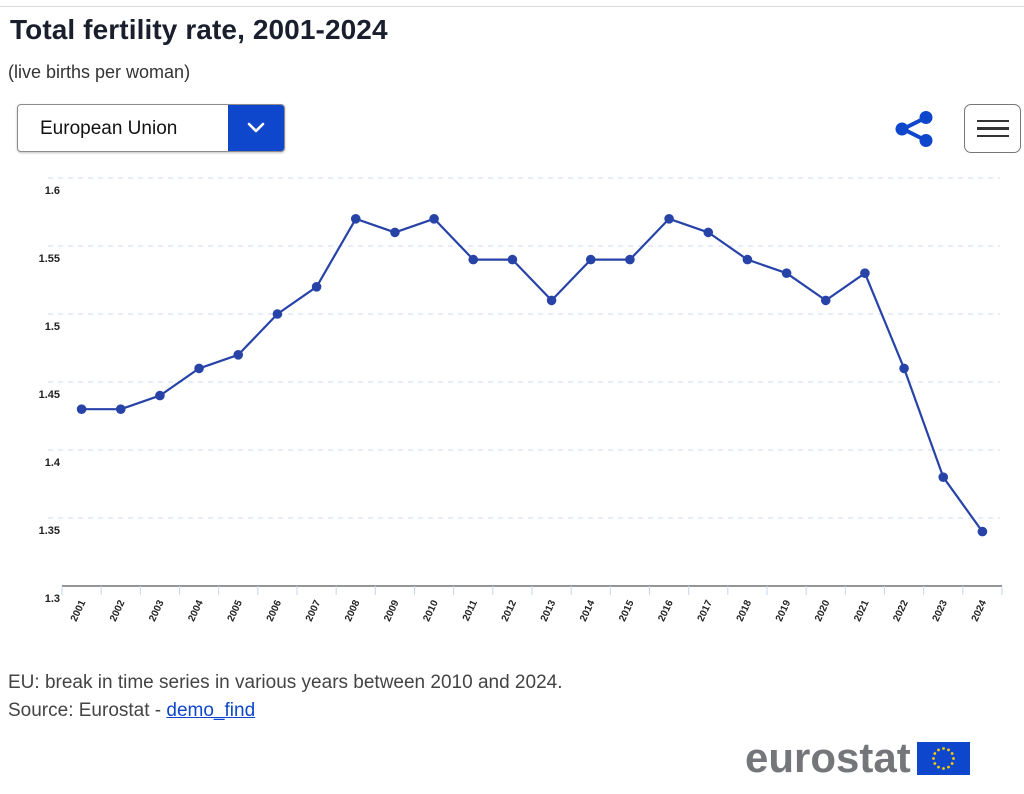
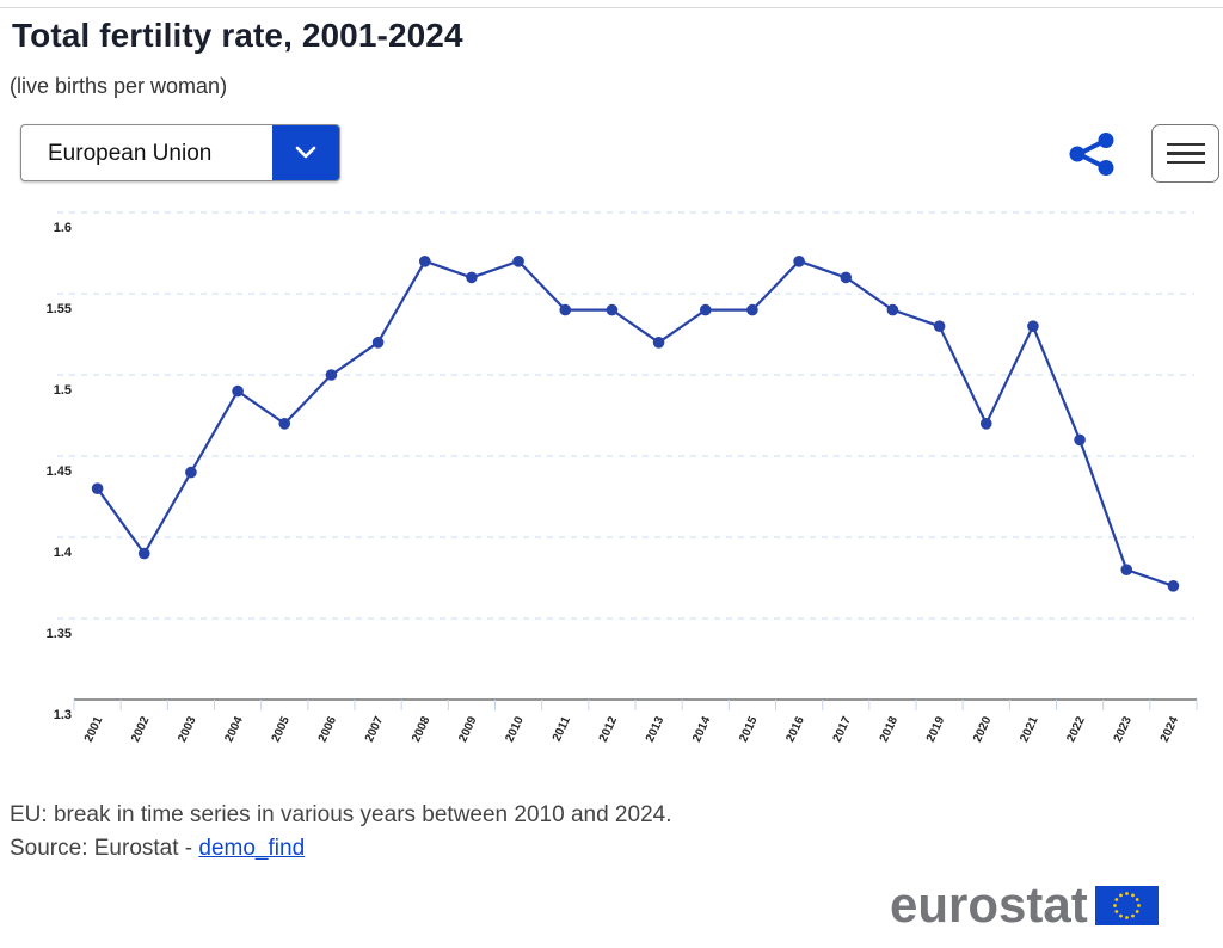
2002: 1.43 -> 1.39
2004: 1.46 -> 1.49
2013: 1.51 -> 1.52
2020: 1.51 -> 1.47
2024: 1.34 -> 1.37
